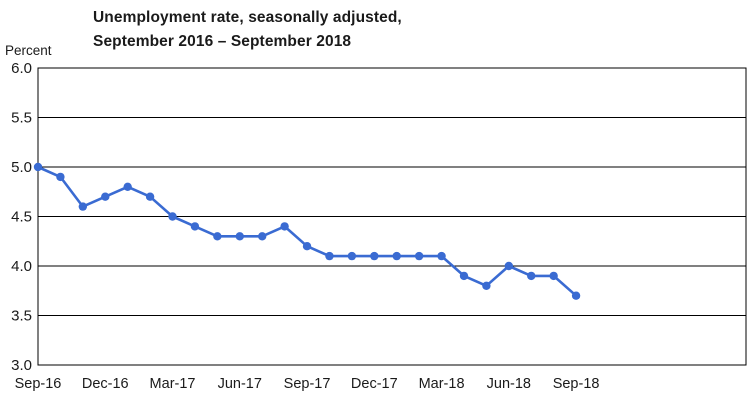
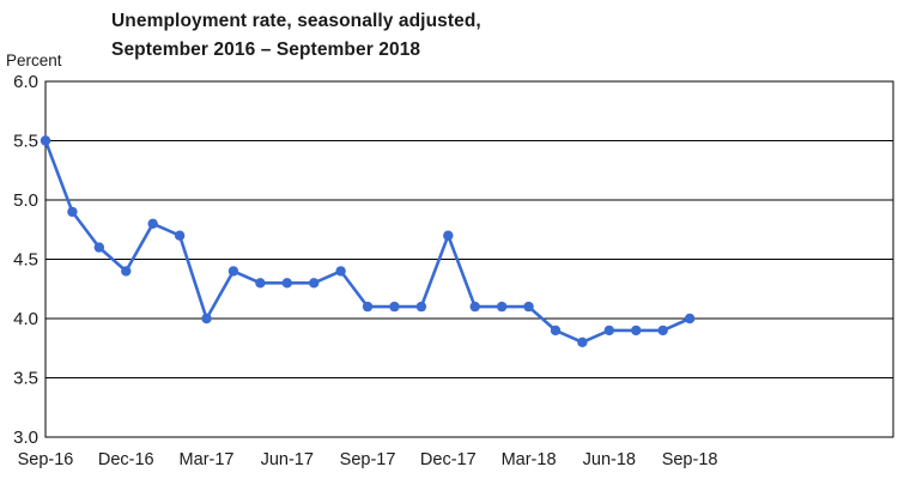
Sep-16: 5.0 -> 5.5
Dec-16: 4.7 -> 4.4
Mar-17: 4.5 -> 4.0
Sep-17: 4.2 -> 4.1
Dec-17: 4.1 -> 4.7
Jun-18: 4.0 -> 3.9
Sep-18: 3.7 -> 4.0
